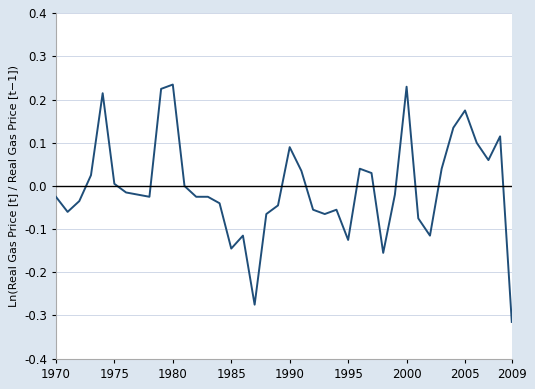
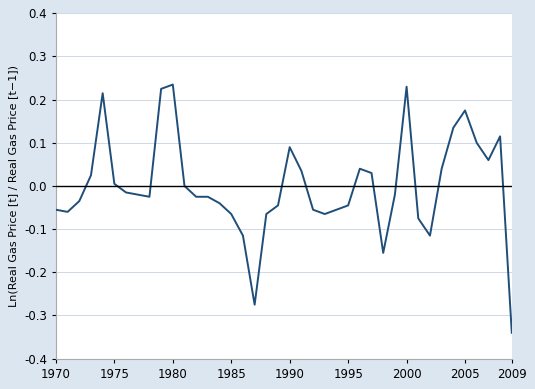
1970: -0.025 -> -0.055
1985: -0.145 -> -0.065
1995: -0.125 -> -0.045
2009: -0.315 -> -0.340
